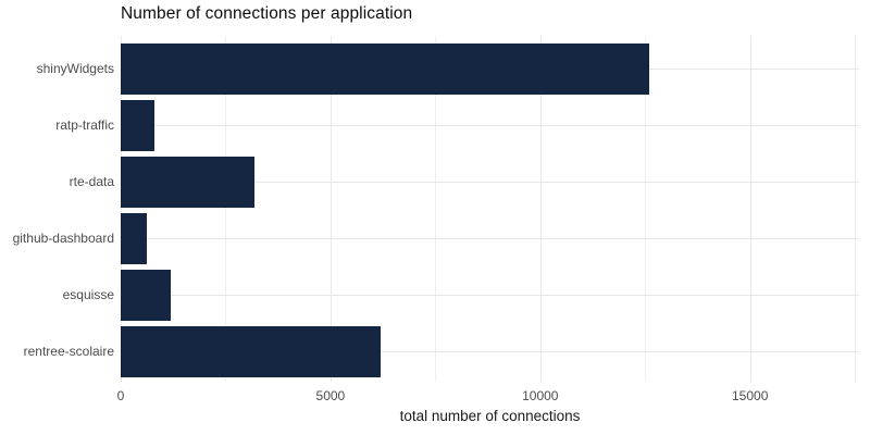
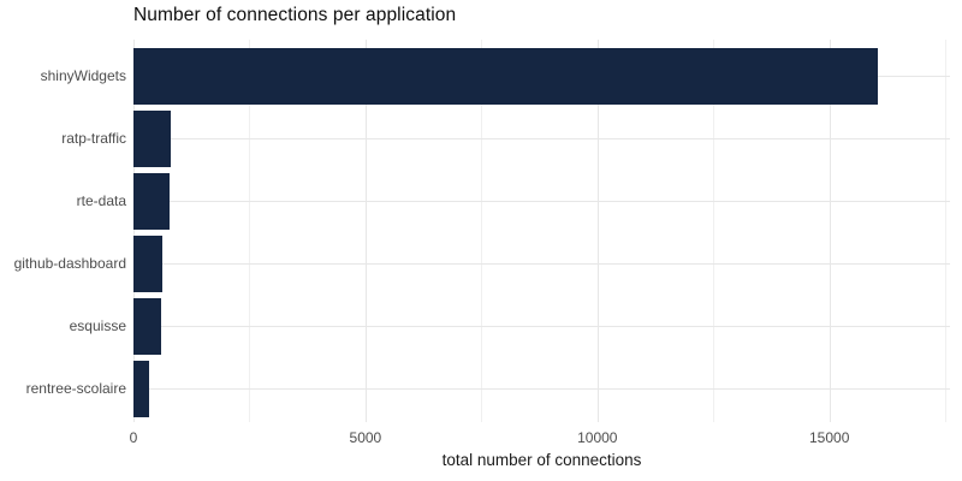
shinyWidgets: 12600 -> 16000
rte-data: 3200 -> 800
esquisse: 1200 -> 600
rentree-scolaire: 6200 -> 300
